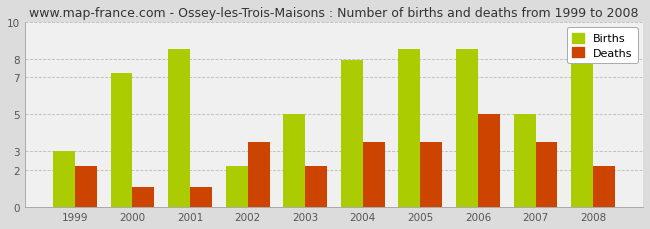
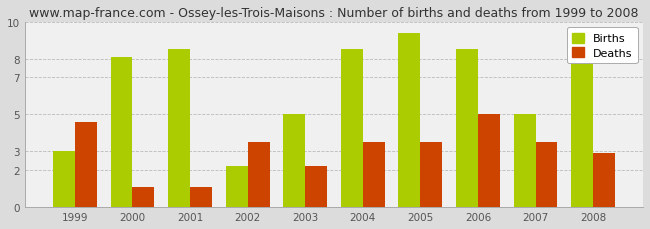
Deaths/1999: 2.2 -> 4.6
Births/2000: 7.2 -> 8.1
Births/2004: 7.9 -> 8.5
Births/2005: 8.5 -> 9.4
Deaths/2008: 2.2 -> 2.9
